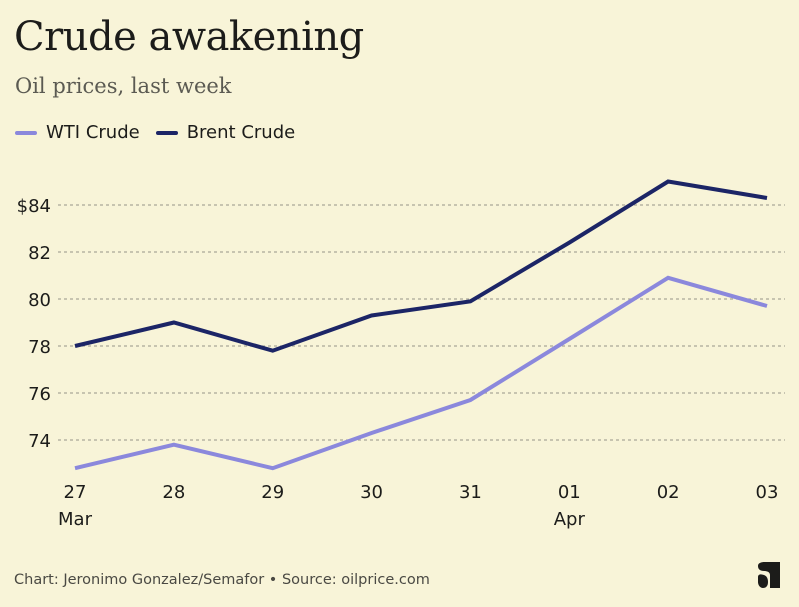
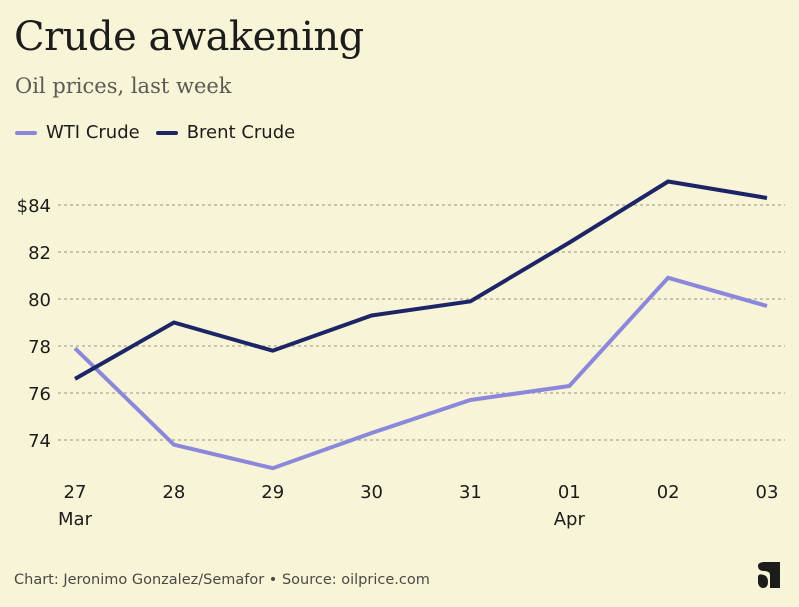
WTI Crude/27 Mar: $72.8 -> $77.9
Brent Crude/27 Mar: $78.0 -> $76.6
WTI Crude/01 Apr: $78.3 -> $76.3
